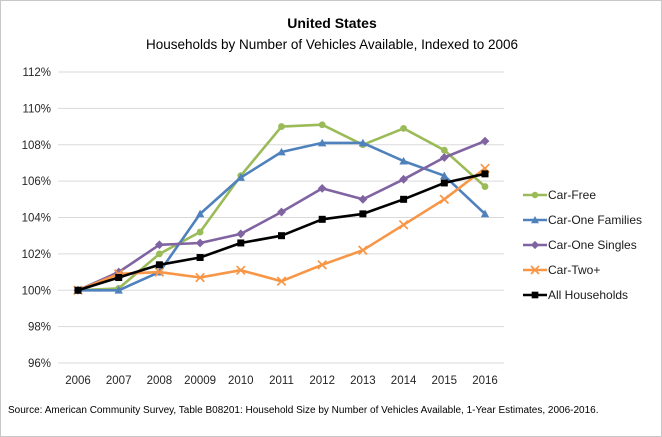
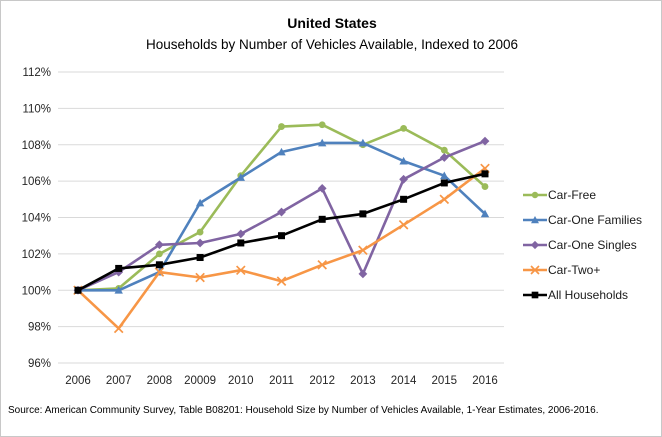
Car-Two+/2007: 100.9% -> 97.9%
All Households/2007: 100.7% -> 101.2%
Car-One Families/20009: 104.2% -> 104.8%
Car-One Singles/2013: 105.0% -> 100.9%
